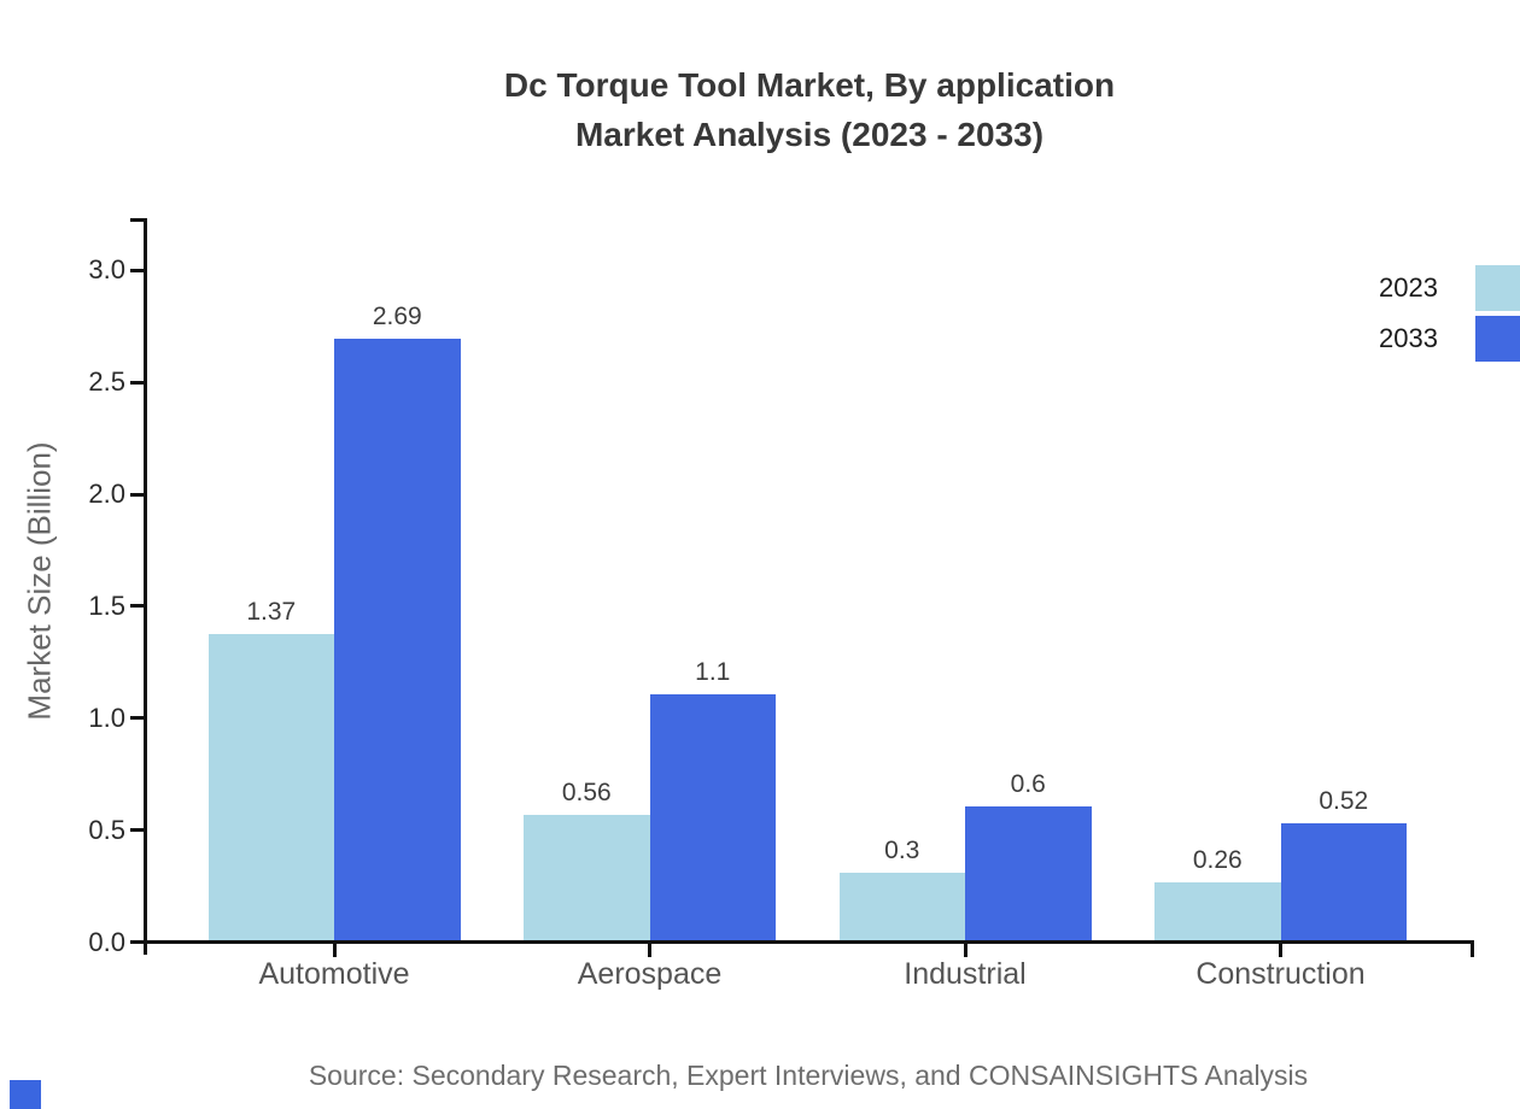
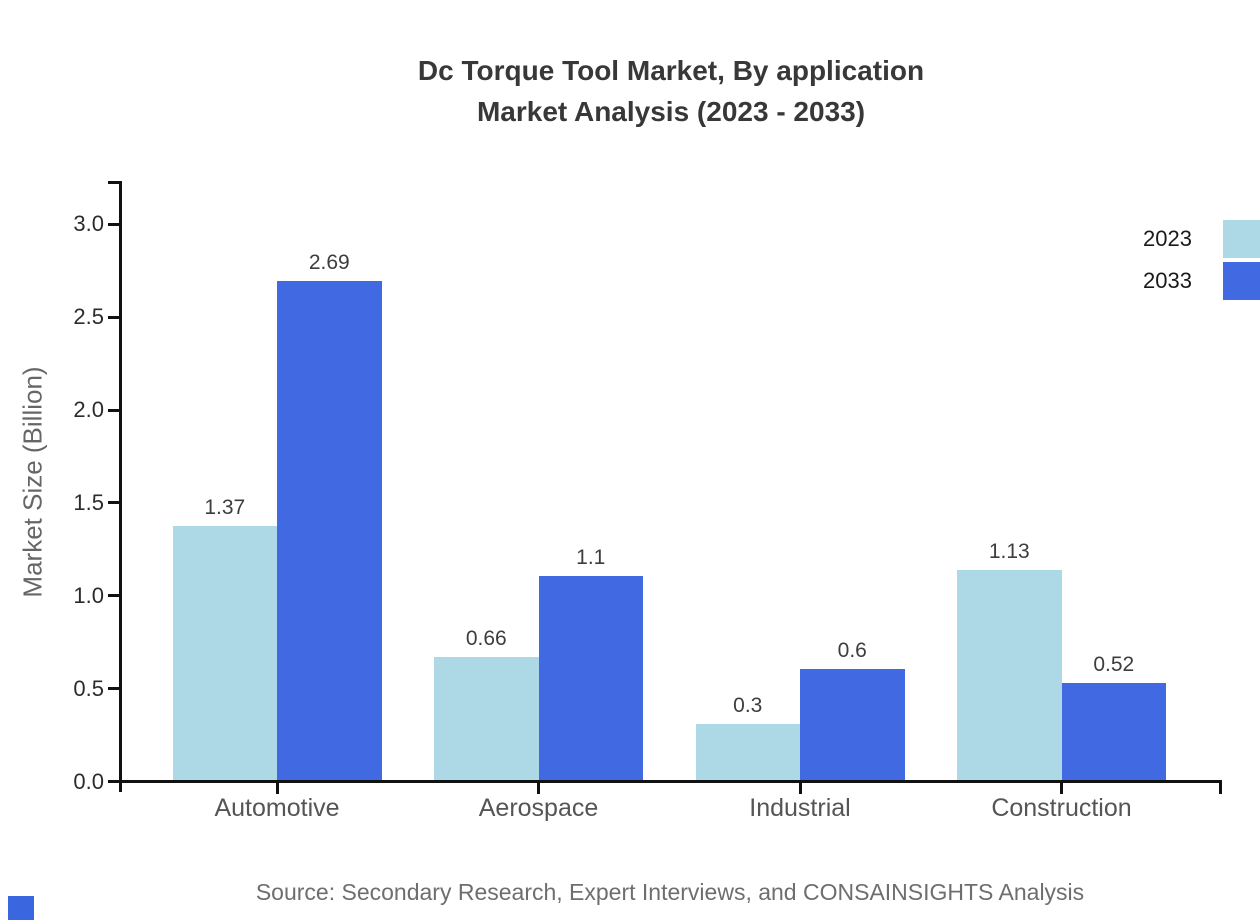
2023/Aerospace: 0.56 -> 0.66
2023/Construction: 0.26 -> 1.13
